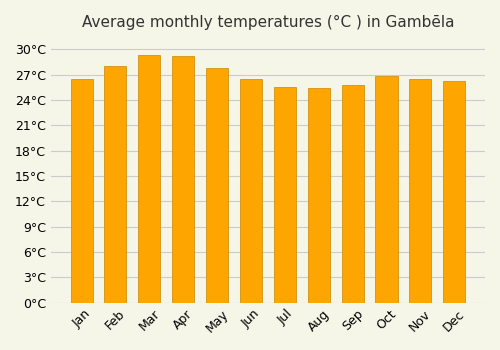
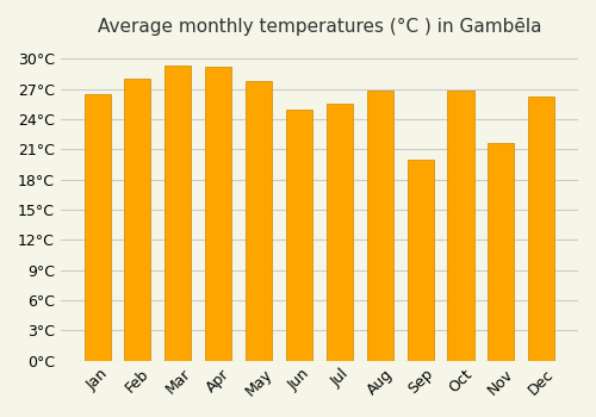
Jun: 26.5°C -> 25.0°C
Aug: 25.4°C -> 26.8°C
Sep: 25.8°C -> 20.0°C
Nov: 26.5°C -> 21.6°C
